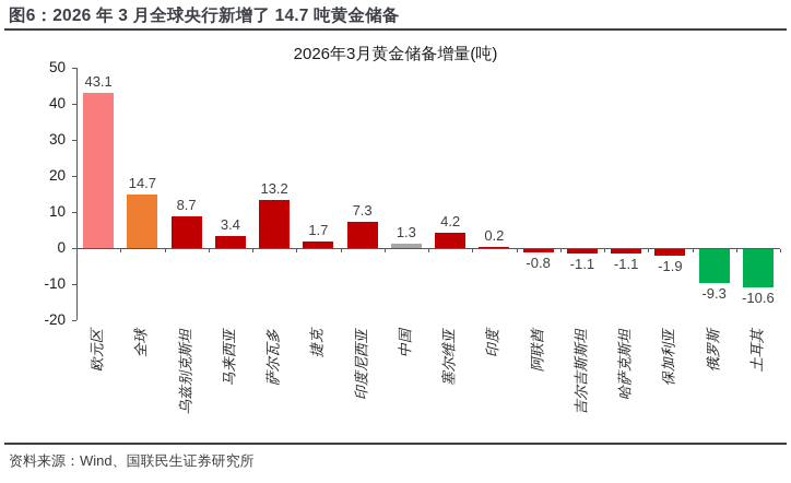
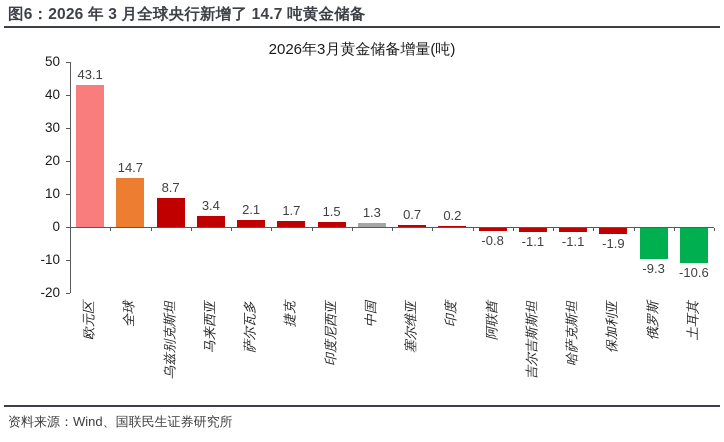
萨尔瓦多: 13.2 -> 2.1
印度尼西亚: 7.3 -> 1.5
塞尔维亚: 4.2 -> 0.7
